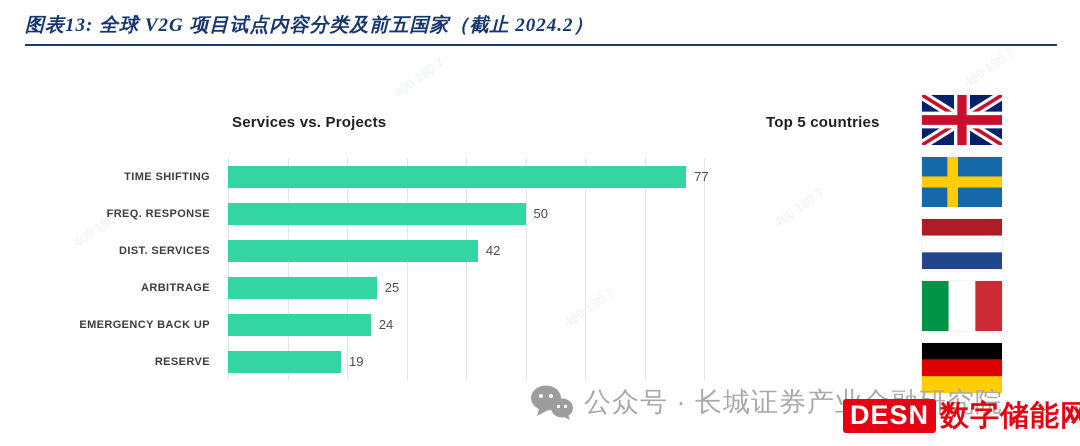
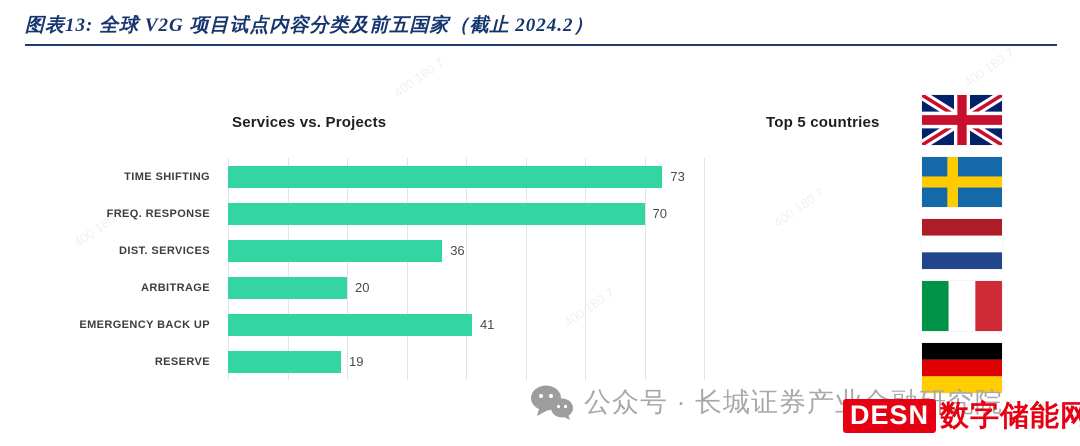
TIME SHIFTING: 77 -> 73
FREQ. RESPONSE: 50 -> 70
DIST. SERVICES: 42 -> 36
ARBITRAGE: 25 -> 20
EMERGENCY BACK UP: 24 -> 41
